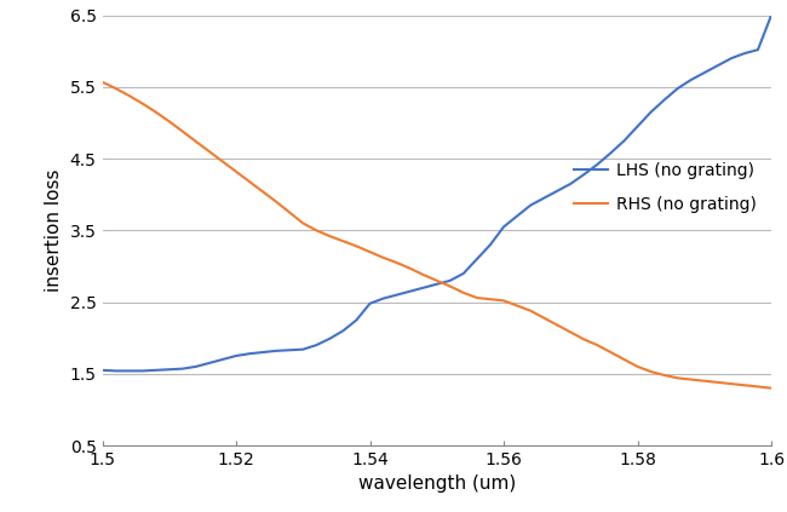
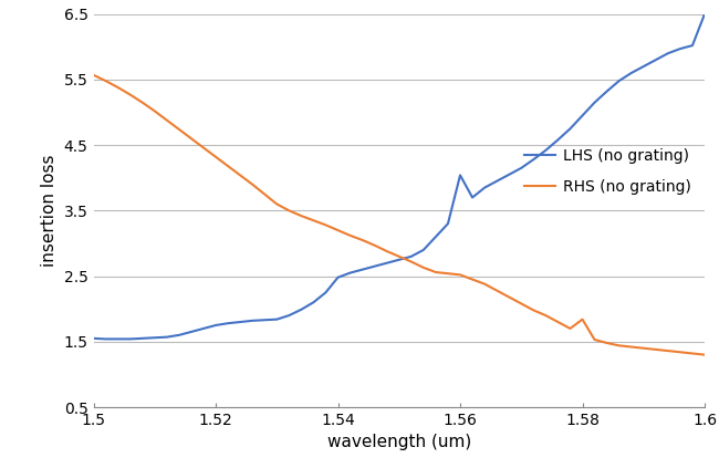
LHS (no grating)/1.56: 3.55 -> 4.04
RHS (no grating)/1.58: 1.60 -> 1.84
